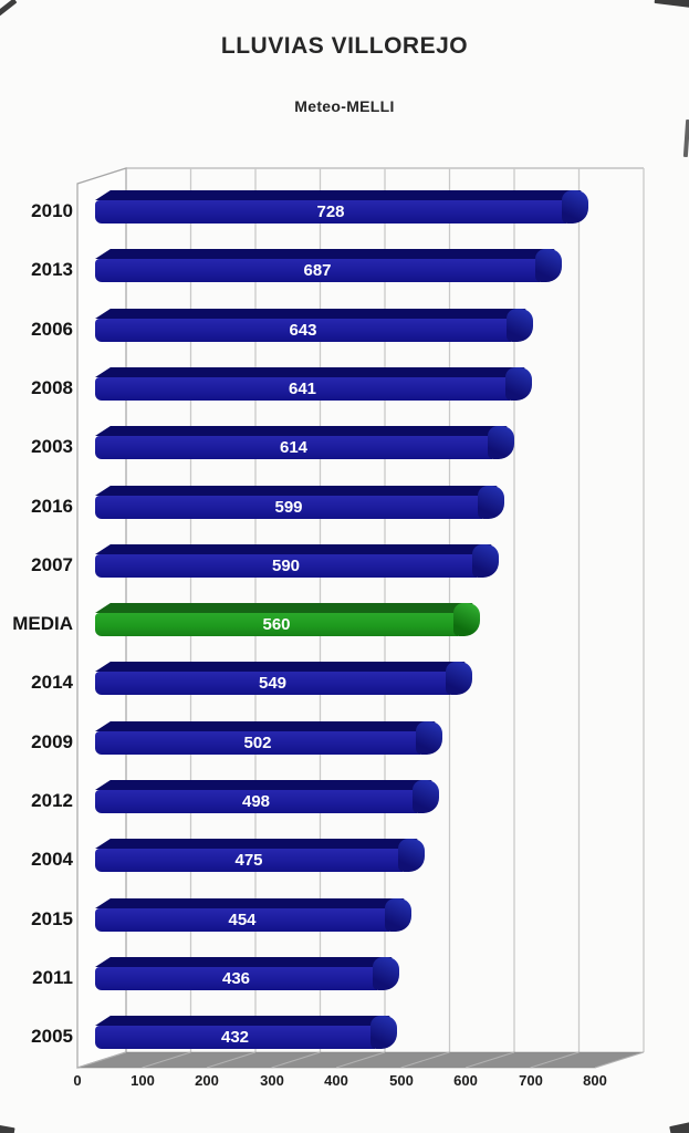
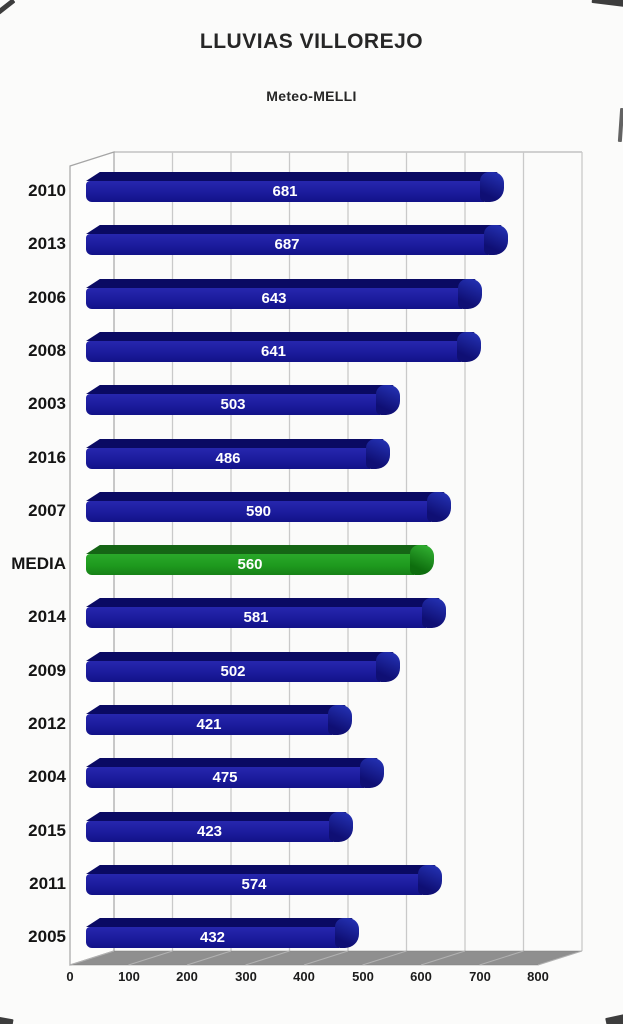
2010: 728 -> 681
2003: 614 -> 503
2016: 599 -> 486
2014: 549 -> 581
2012: 498 -> 421
2015: 454 -> 423
2011: 436 -> 574
